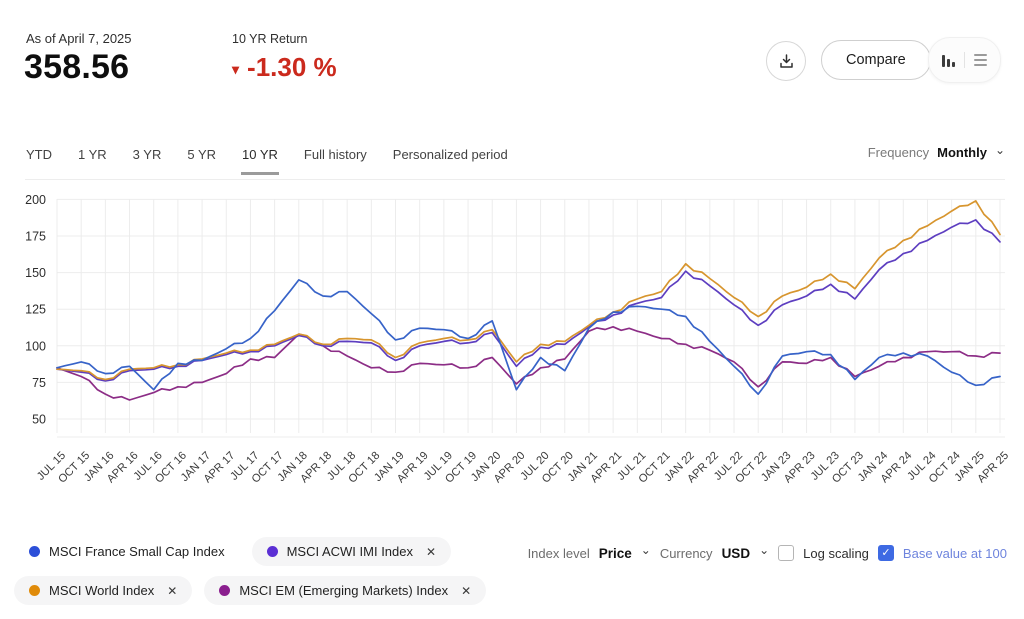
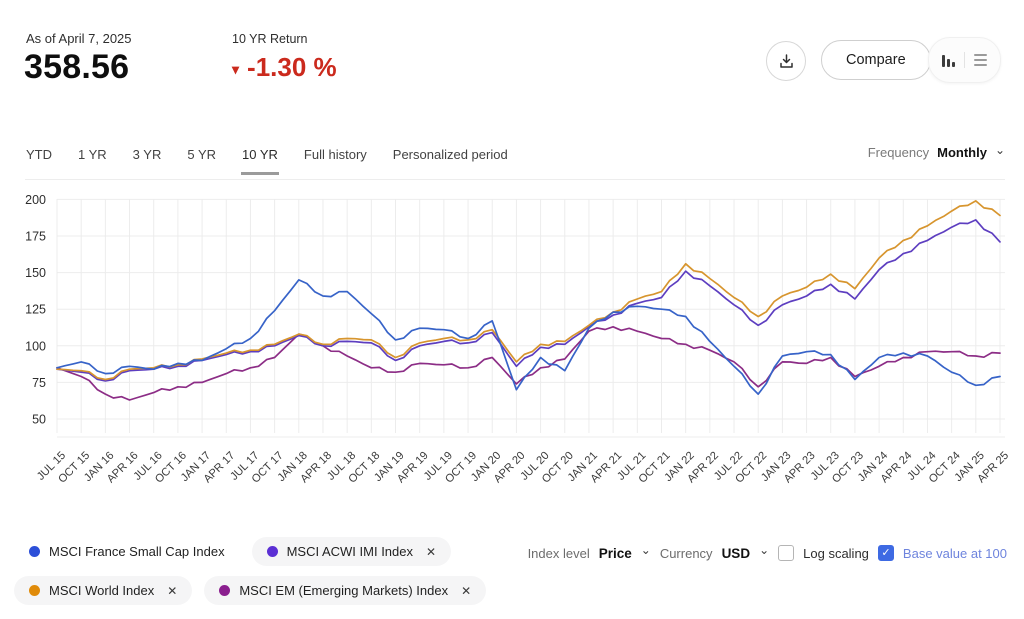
MSCI France Small Cap Index/JUL 16: 70 -> 84
MSCI EM (Emerging Markets) Index/JUL 17: 91 -> 85
MSCI World Index/APR 25: 176 -> 189
